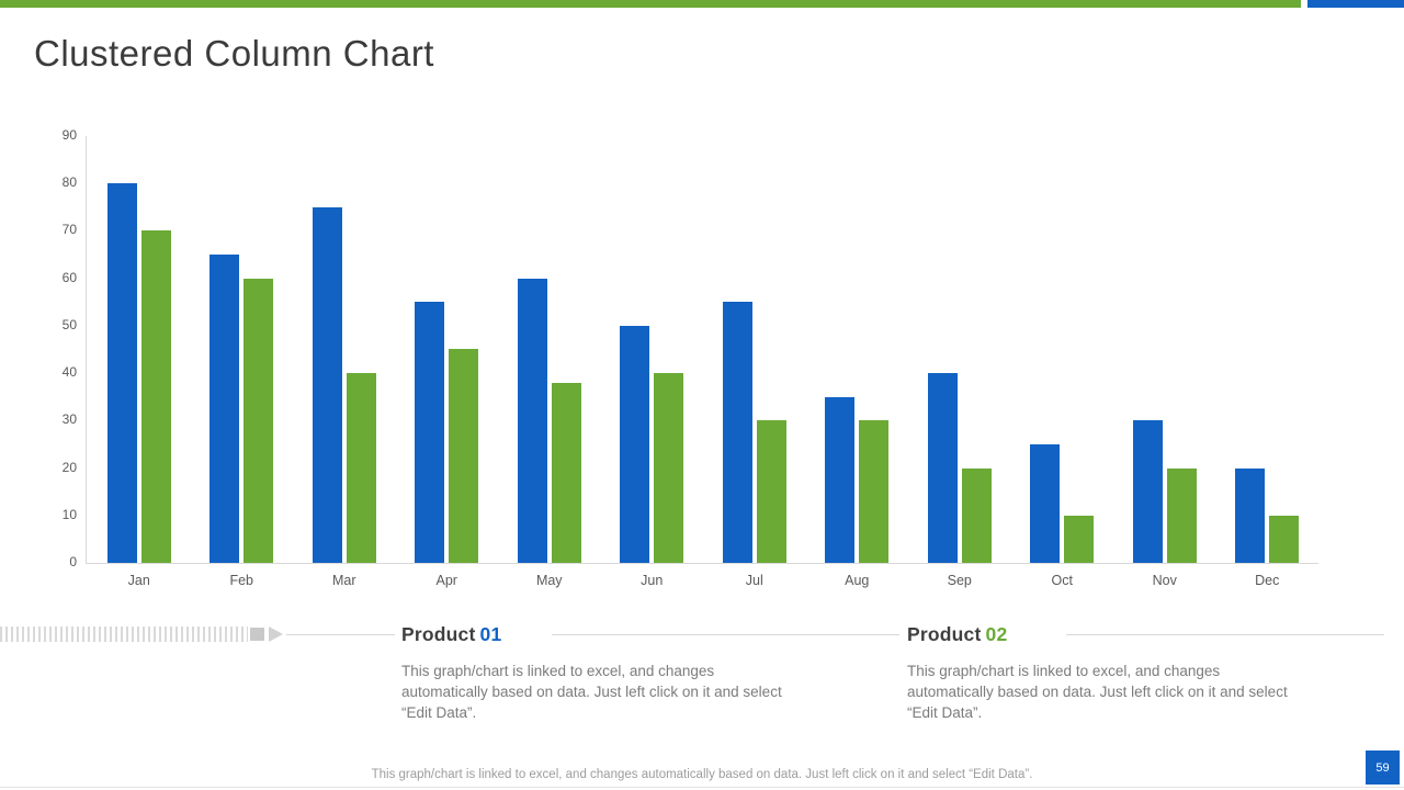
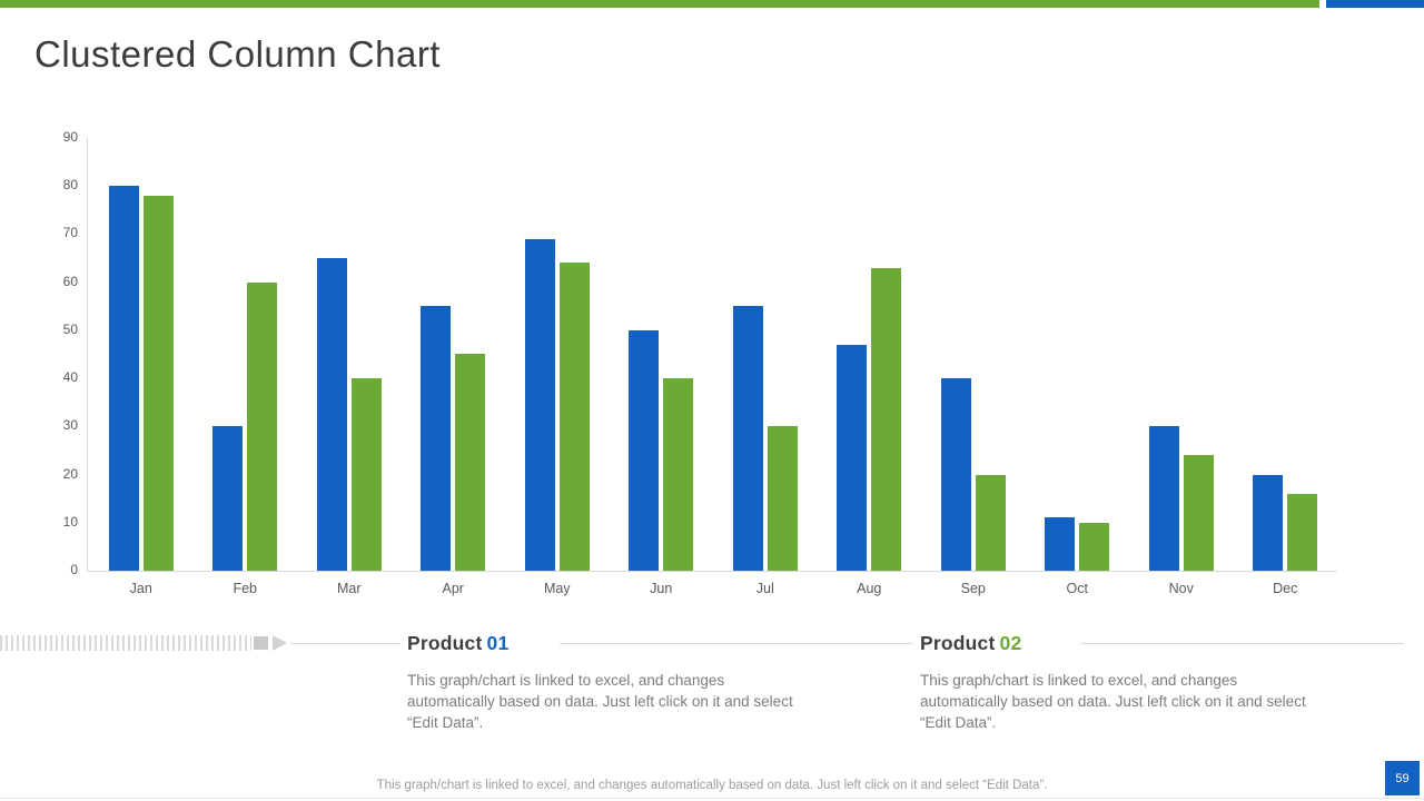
Product 02/Jan: 70 -> 78
Product 01/Feb: 65 -> 30
Product 01/Mar: 75 -> 65
Product 01/May: 60 -> 69
Product 02/May: 38 -> 64
Product 01/Aug: 35 -> 47
Product 02/Aug: 30 -> 63
Product 01/Oct: 25 -> 11
Product 02/Nov: 20 -> 24
Product 02/Dec: 10 -> 16
